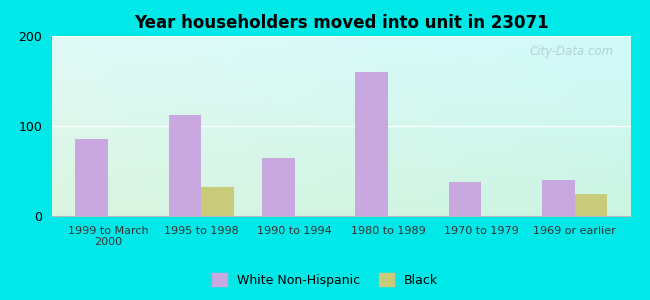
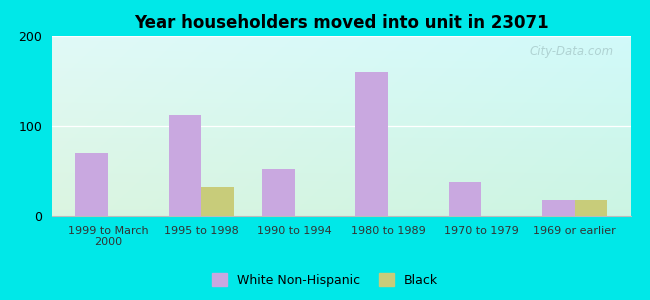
White Non-Hispanic/1999 to March 2000: 86 -> 70
White Non-Hispanic/1990 to 1994: 64 -> 52
White Non-Hispanic/1969 or earlier: 40 -> 18
Black/1969 or earlier: 24 -> 18
